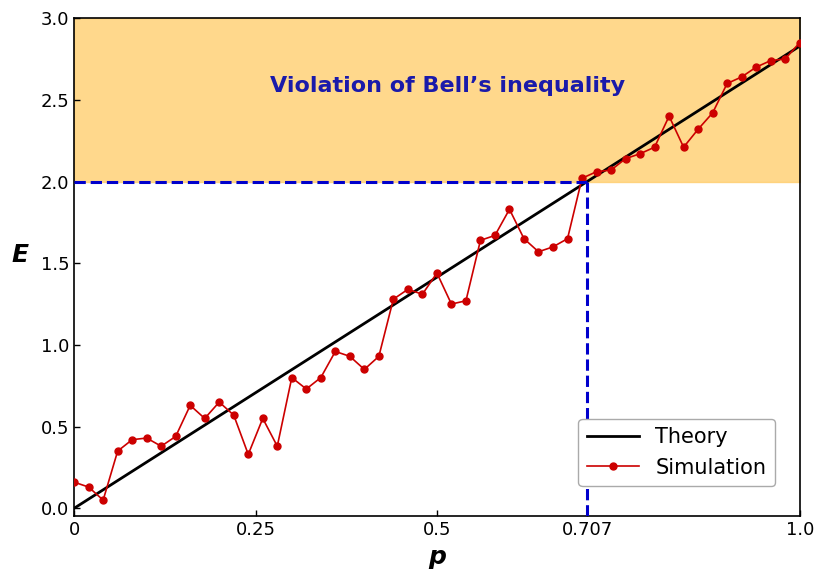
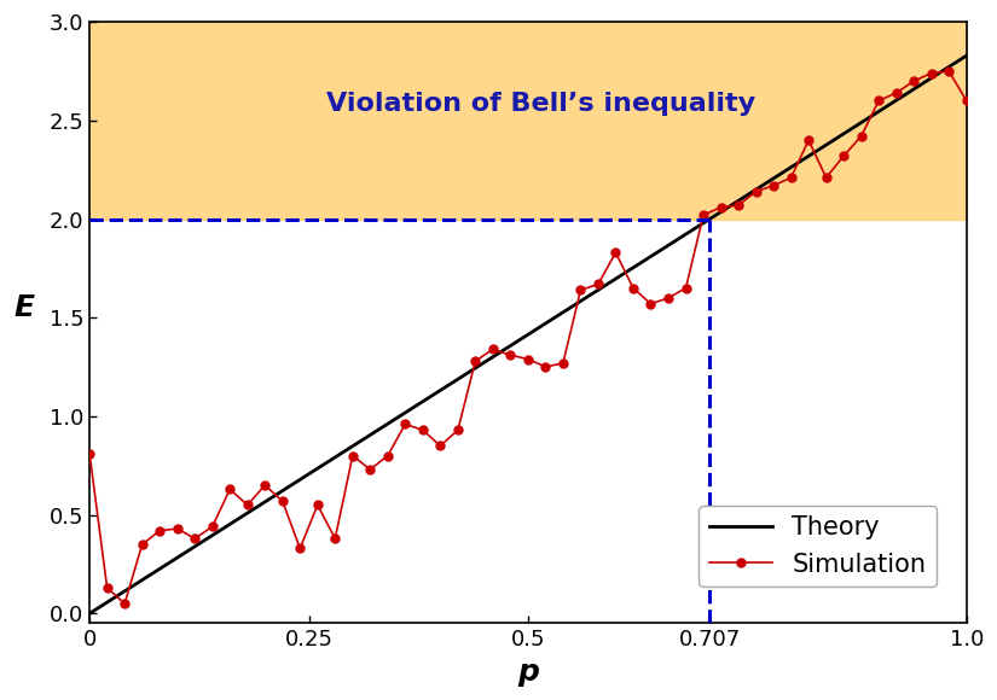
Simulation/0: 0.16 -> 0.81
Simulation/0.5: 1.44 -> 1.29
Simulation/1.0: 2.85 -> 2.60
